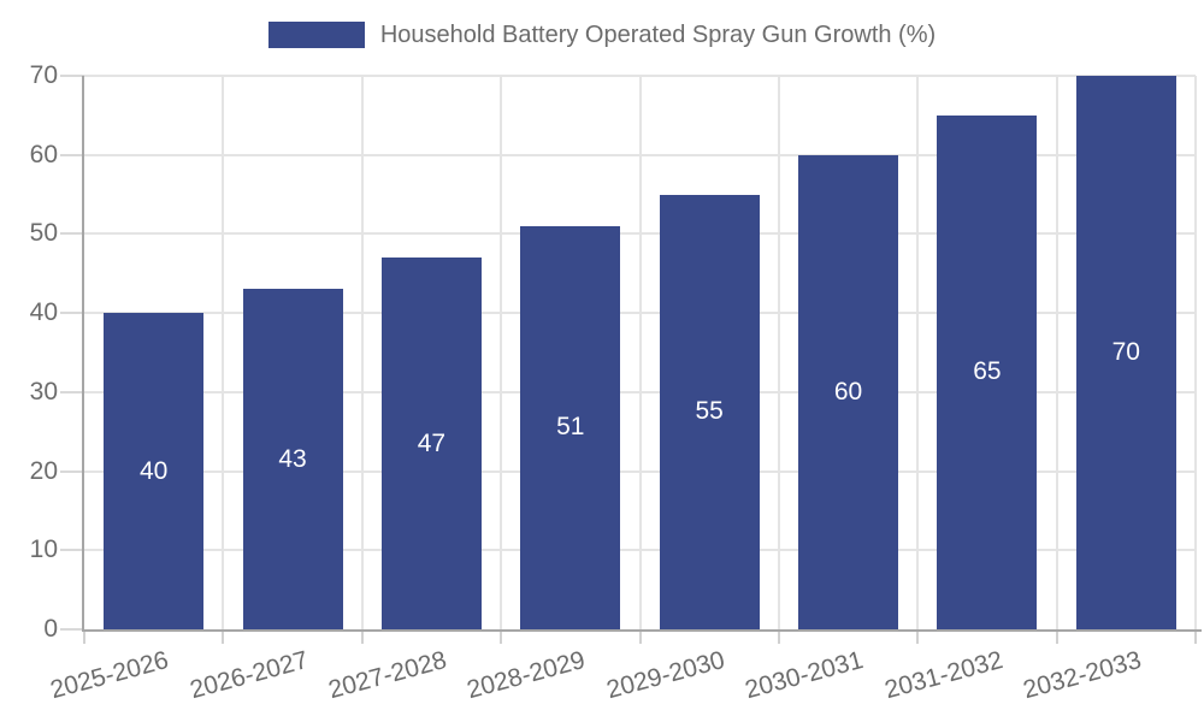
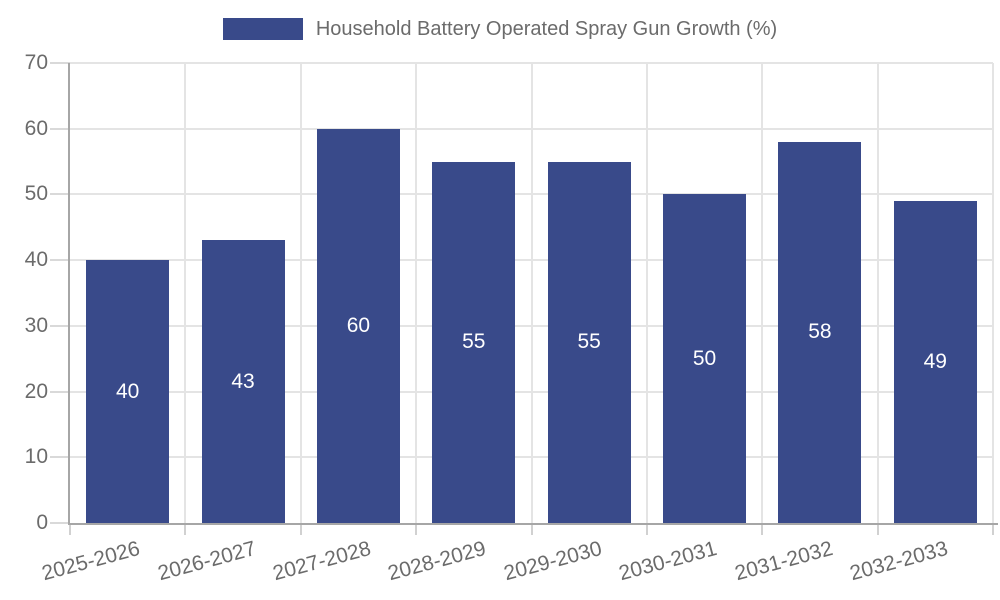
2027-2028: 47 -> 60
2028-2029: 51 -> 55
2030-2031: 60 -> 50
2031-2032: 65 -> 58
2032-2033: 70 -> 49
